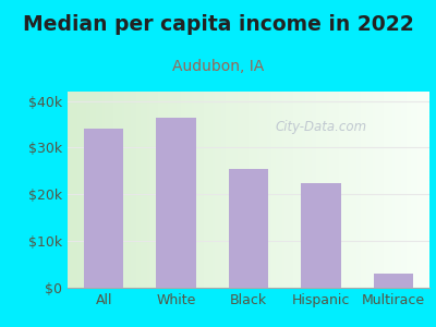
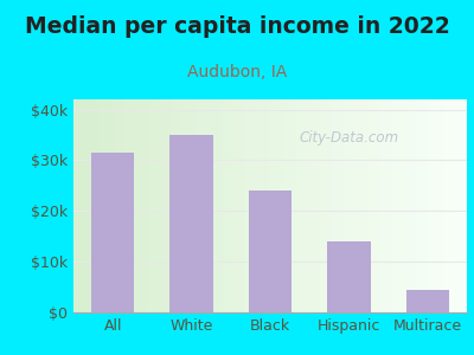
All: $34.0k -> $31.5k
White: $36.5k -> $35.0k
Black: $25.5k -> $24.0k
Hispanic: $22.5k -> $14.0k
Multirace: $3.0k -> $4.5k
